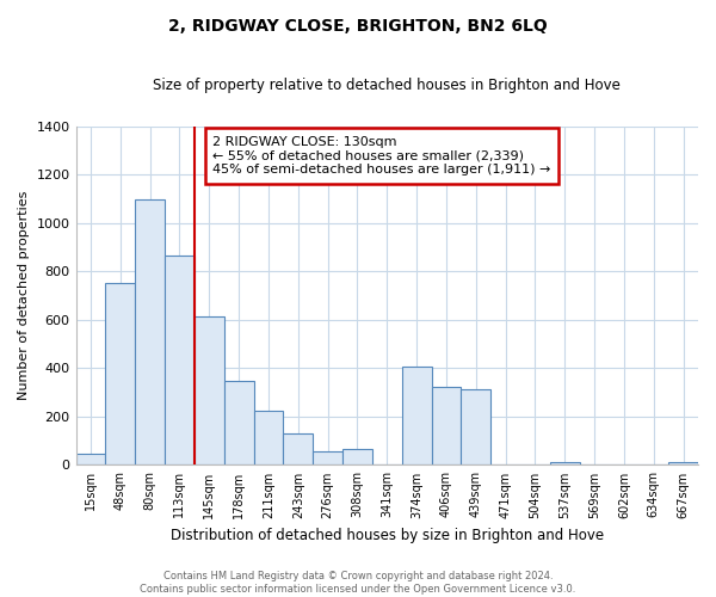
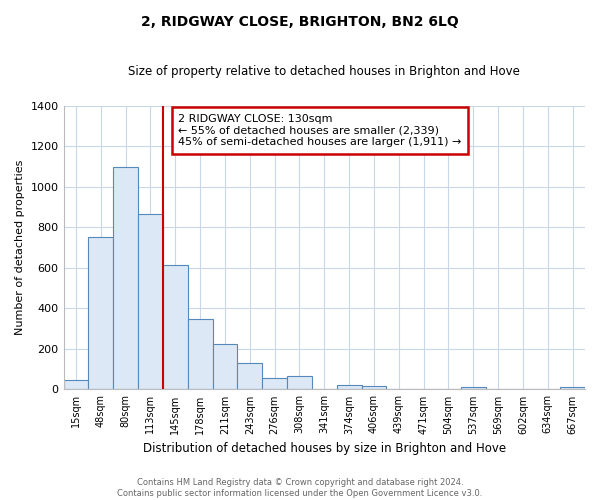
374sqm: 405 -> 20
406sqm: 325 -> 15
439sqm: 315 -> 3
